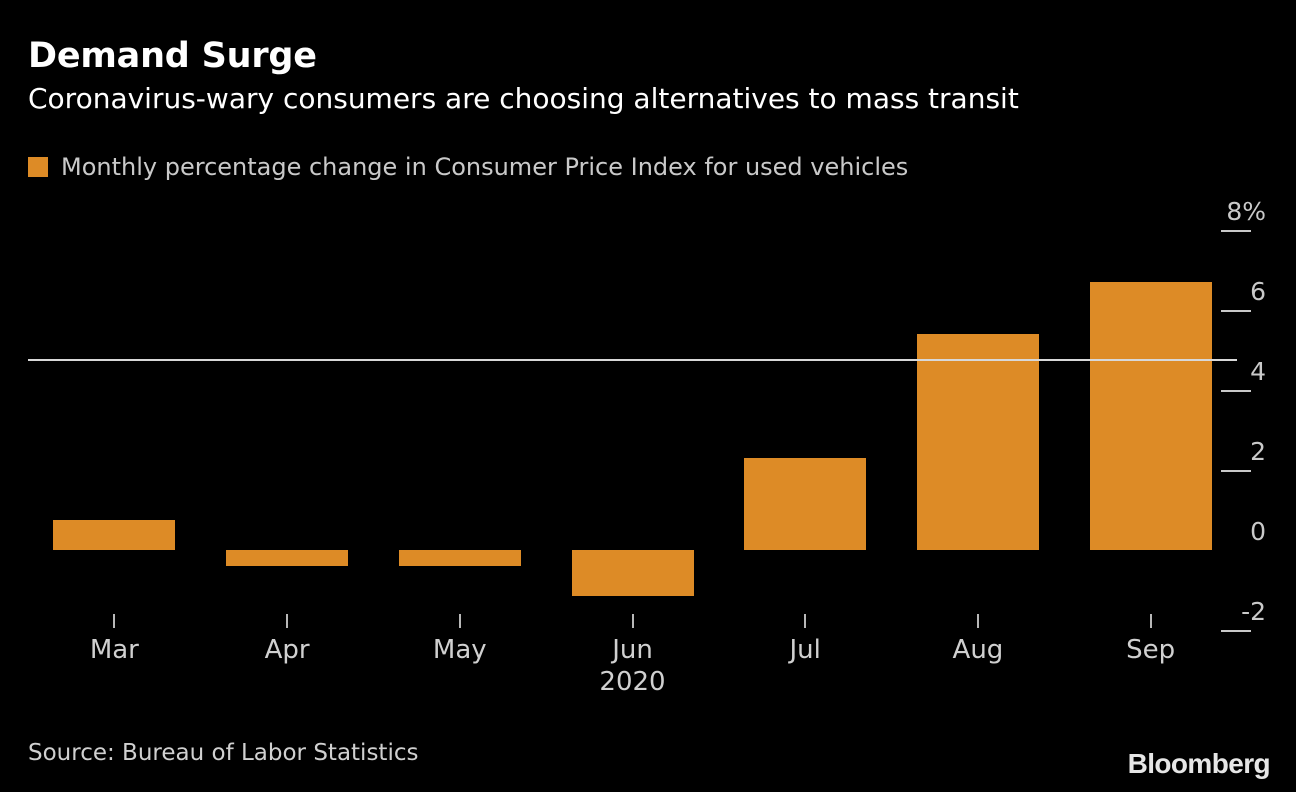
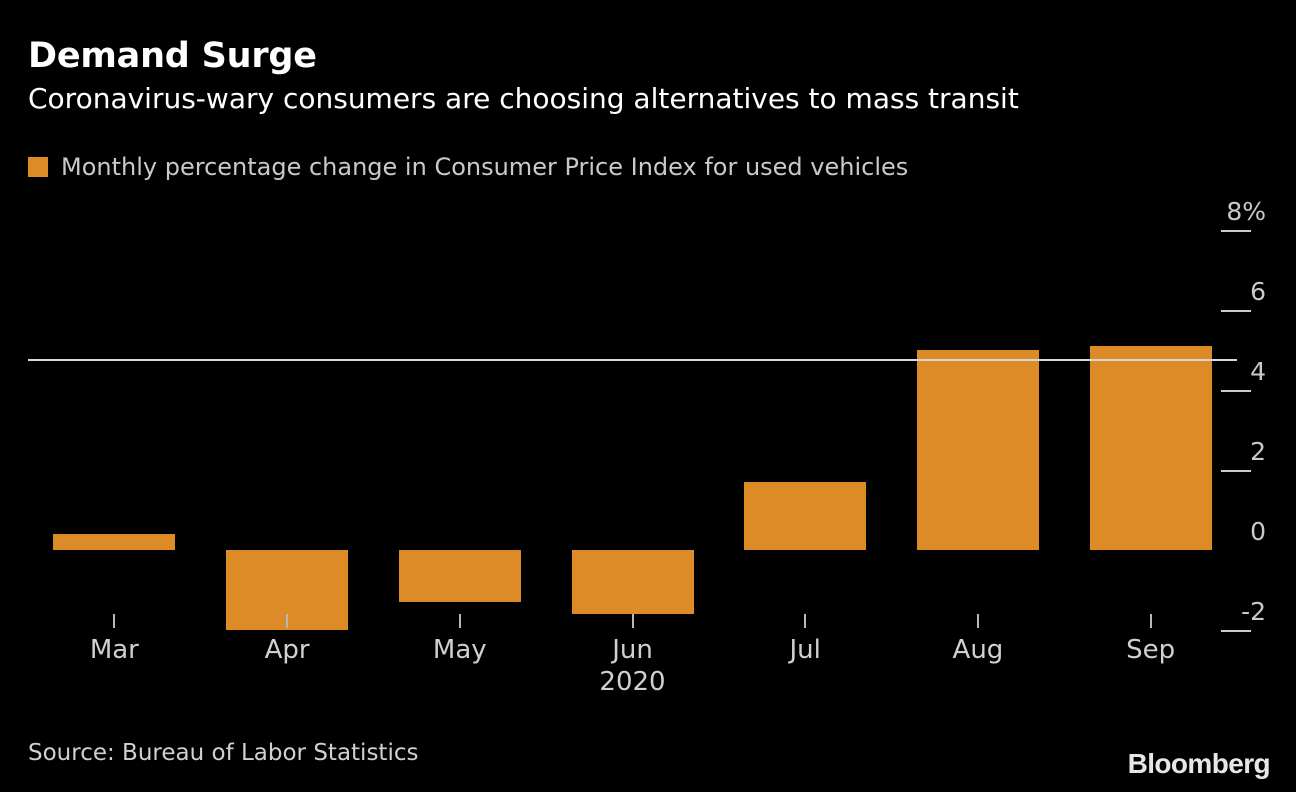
Mar: 0.8% -> 0.4%
Apr: -0.4% -> -2.0%
May: -0.4% -> -1.3%
Jun: -1.1% -> -1.6%
Jul: 2.3% -> 1.7%
Aug: 5.4% -> 5.0%
Sep: 6.7% -> 5.1%
